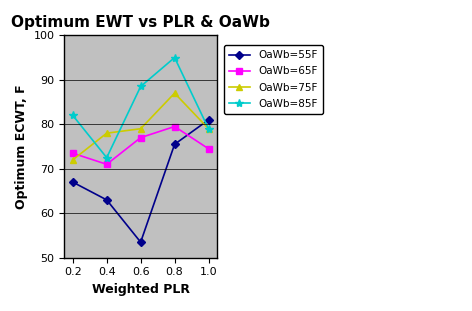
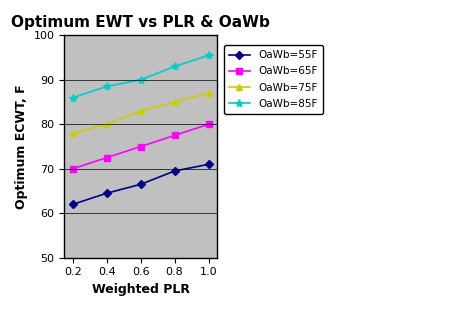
OaWb=55F/0.2: 67.0 -> 62.0
OaWb=65F/0.2: 73.5 -> 70.0
OaWb=75F/0.2: 72 -> 78
OaWb=85F/0.2: 82.0 -> 86.0
OaWb=55F/0.4: 63.0 -> 64.5
OaWb=65F/0.4: 71.0 -> 72.5
OaWb=75F/0.4: 78 -> 80
OaWb=85F/0.4: 72.5 -> 88.5
OaWb=55F/0.6: 53.5 -> 66.5
OaWb=65F/0.6: 77.0 -> 75.0
OaWb=75F/0.6: 79 -> 83
OaWb=85F/0.6: 88.5 -> 90.0
OaWb=55F/0.8: 75.5 -> 69.5
OaWb=65F/0.8: 79.5 -> 77.5
OaWb=75F/0.8: 87 -> 85
OaWb=85F/0.8: 95.0 -> 93.0
OaWb=55F/1.0: 81.0 -> 71.0
OaWb=65F/1.0: 74.5 -> 80.0
OaWb=75F/1.0: 79 -> 87
OaWb=85F/1.0: 79.0 -> 95.5
